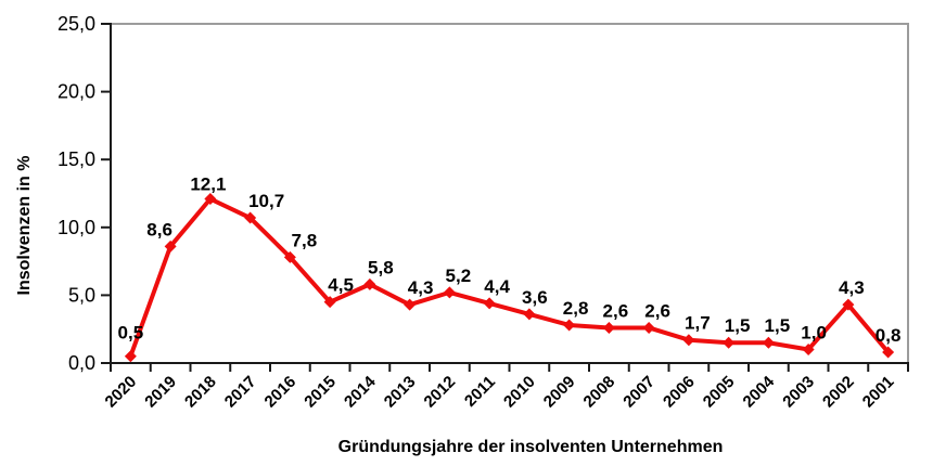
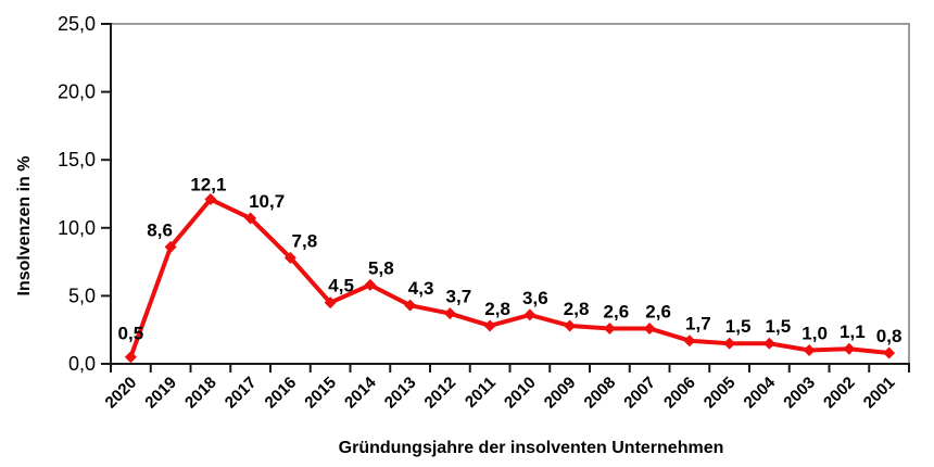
2012: 5,2 -> 3,7
2011: 4,4 -> 2,8
2002: 4,3 -> 1,1
